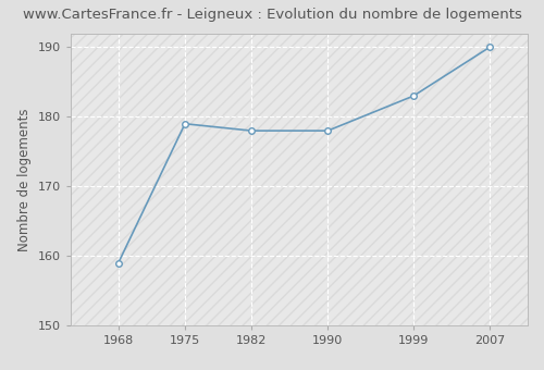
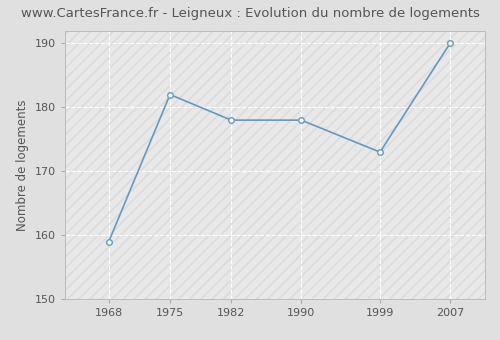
1975: 179 -> 182
1999: 183 -> 173
